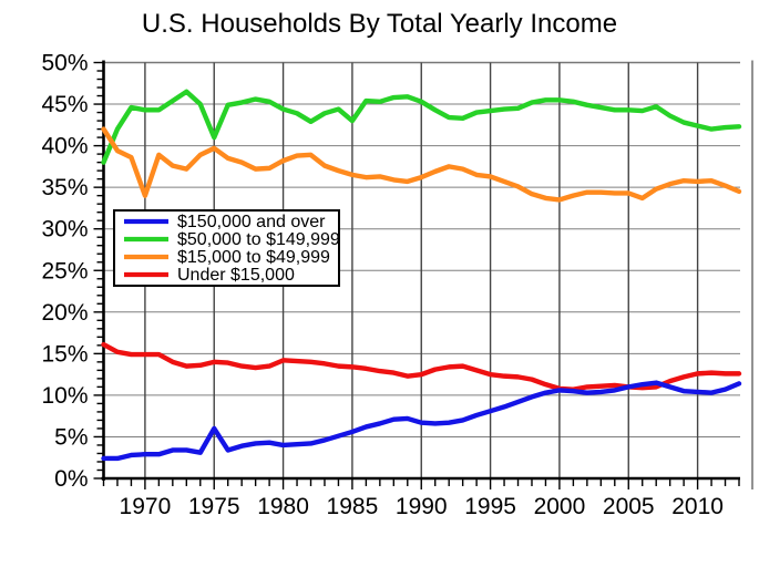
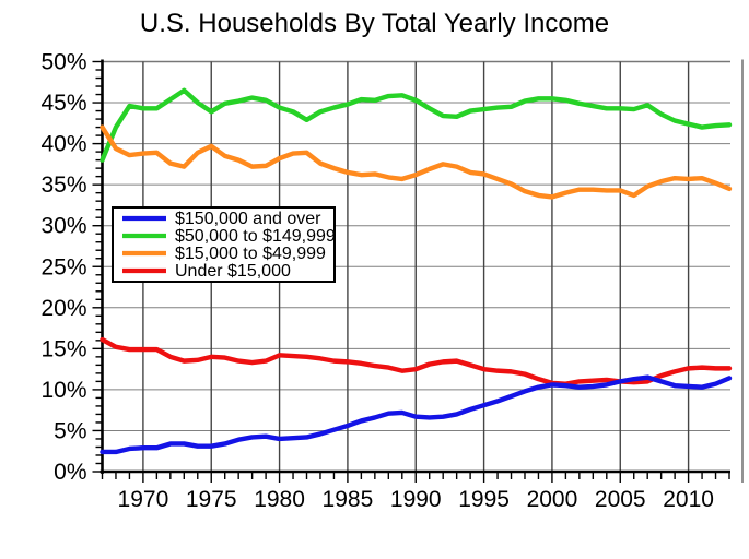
$15,000 to $49,999/1970: 34% -> 39%
$150,000 and over/1975: 6% -> 3%
$50,000 to $149,999/1975: 41% -> 44%
$50,000 to $149,999/1985: 43% -> 45%
